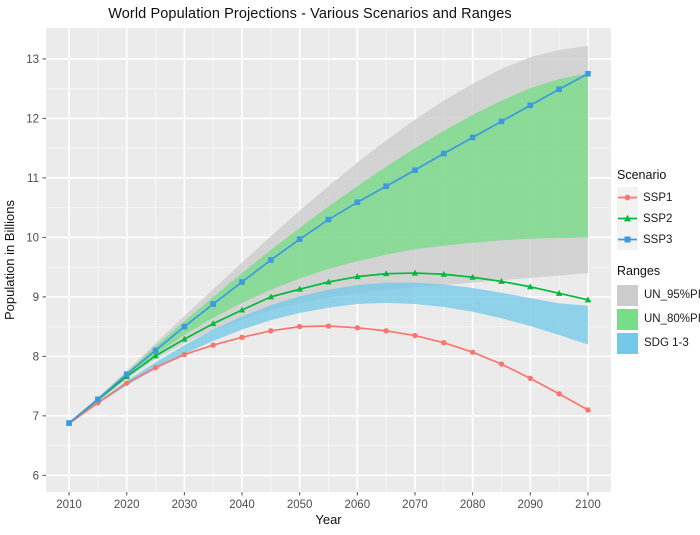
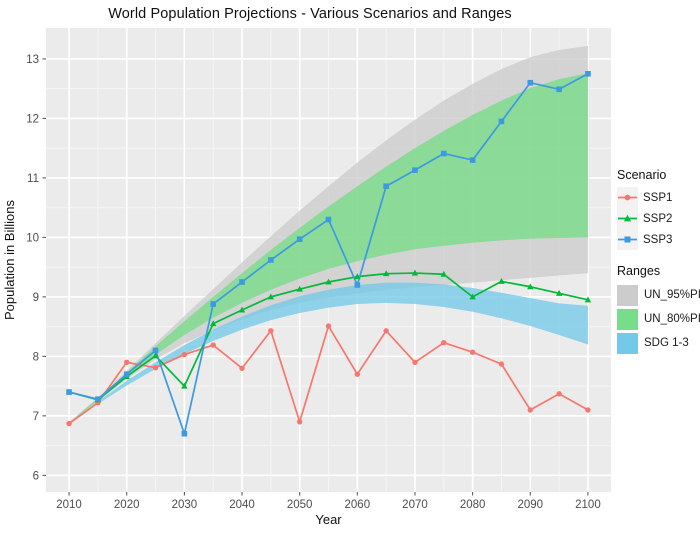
SSP2/2010: 6.9 -> 7.4
SSP3/2010: 6.9 -> 7.4
SSP1/2020: 7.5 -> 7.9
SSP2/2030: 8.3 -> 7.5
SSP3/2030: 8.5 -> 6.7
SSP1/2040: 8.3 -> 7.8
SSP1/2050: 8.5 -> 6.9
SSP1/2060: 8.5 -> 7.7
SSP3/2060: 10.6 -> 9.2
SSP1/2070: 8.3 -> 7.9
SSP2/2080: 9.3 -> 9.0
SSP3/2080: 11.7 -> 11.3
SSP1/2090: 7.6 -> 7.1
SSP3/2090: 12.2 -> 12.6
